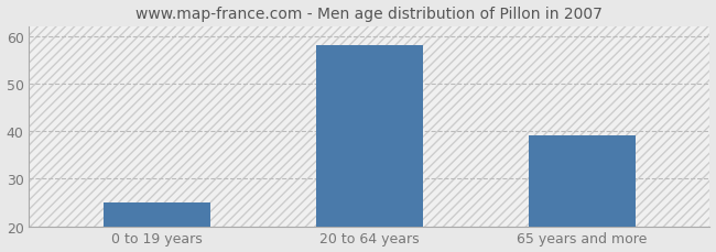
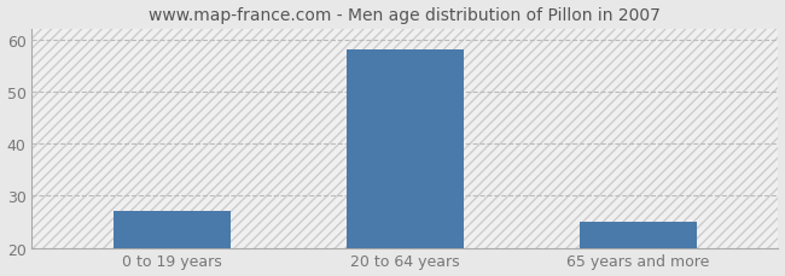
0 to 19 years: 25 -> 27
65 years and more: 39 -> 25
